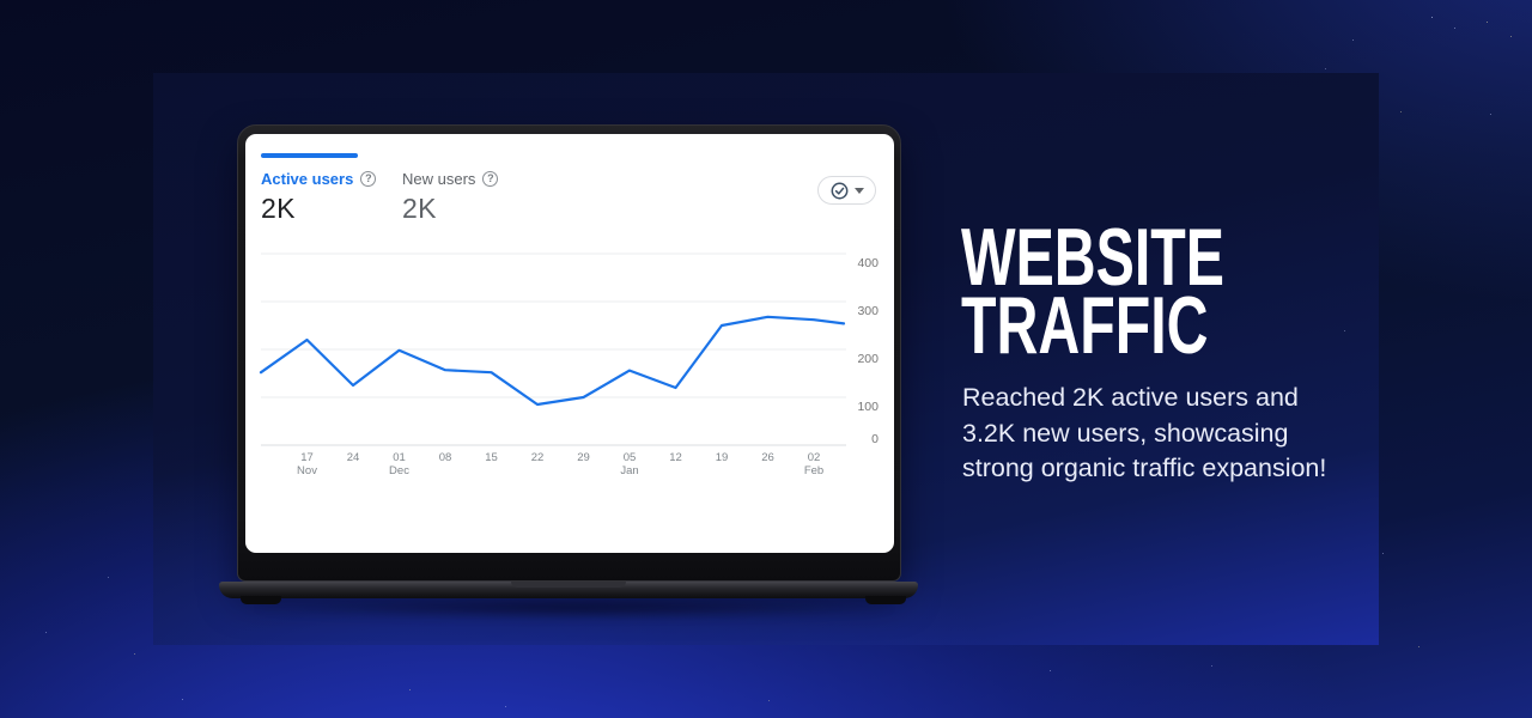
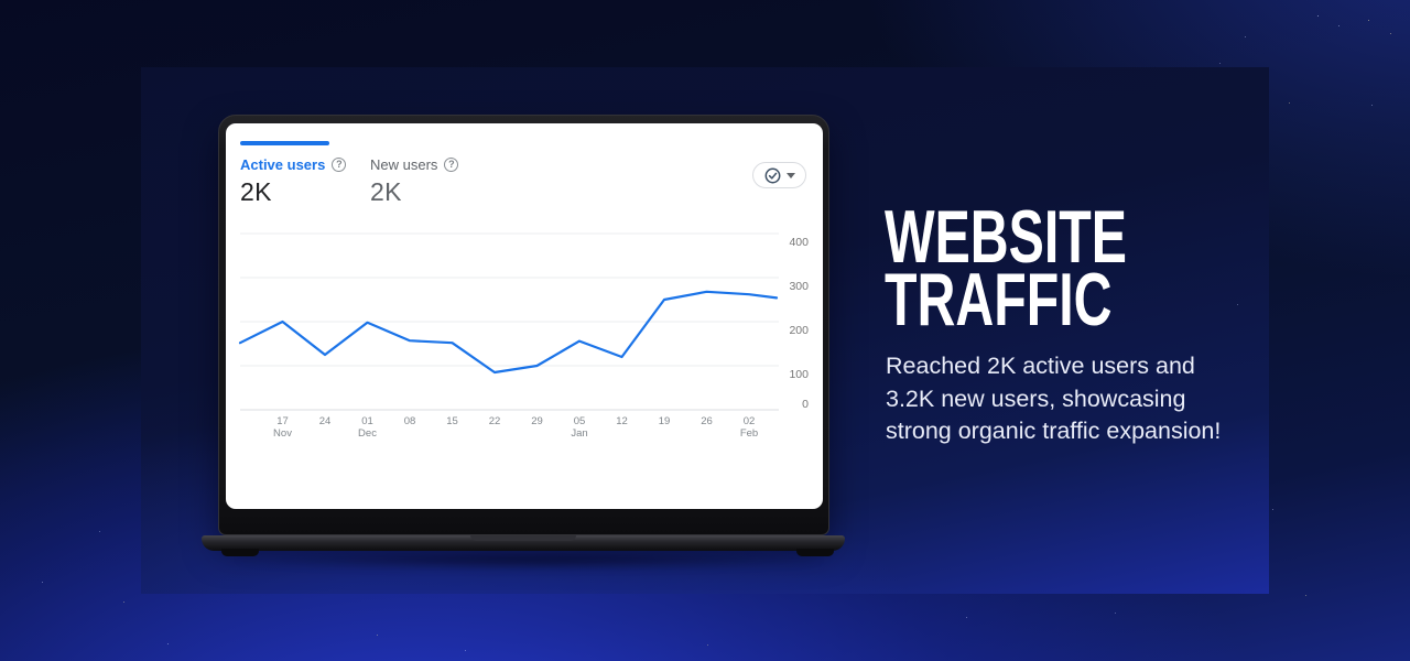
17 Nov: 220 -> 200
